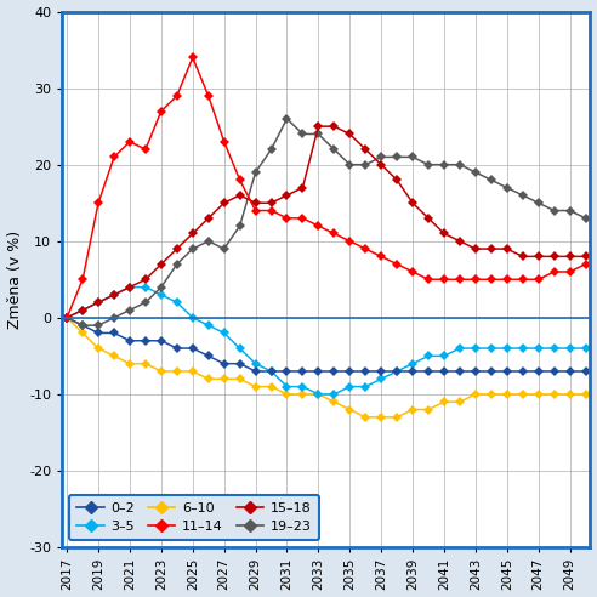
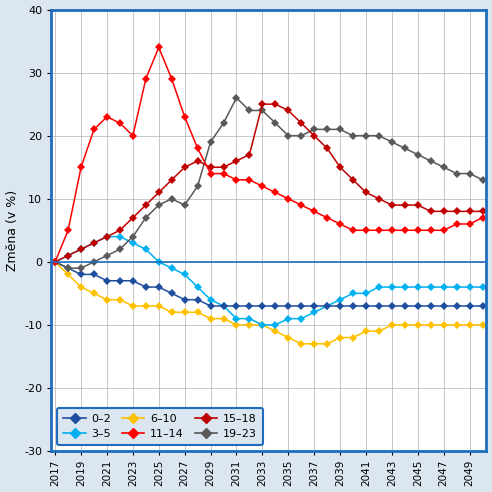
11–14/2023: 27 -> 20
